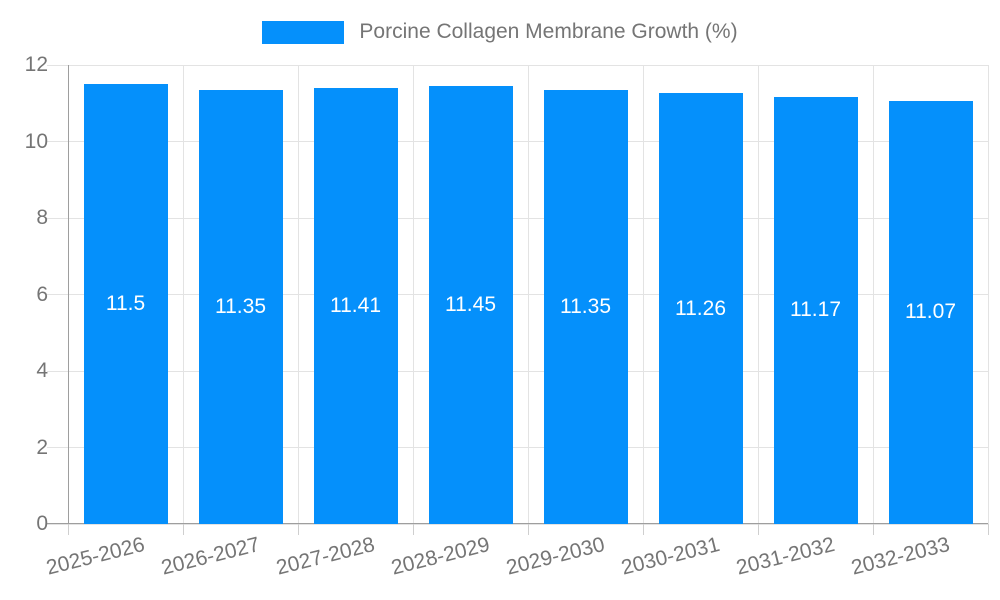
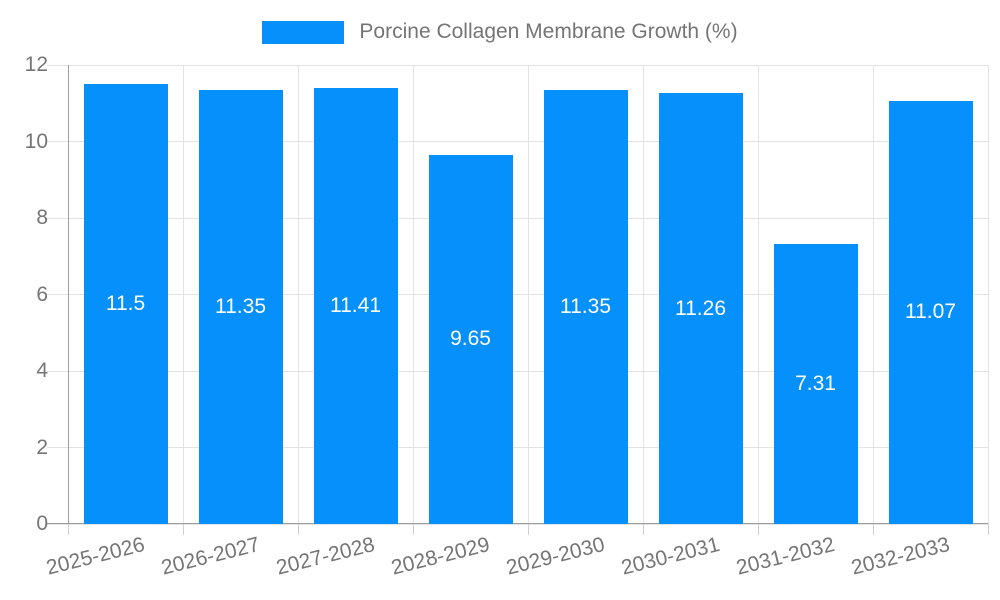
2028-2029: 11.45 -> 9.65
2031-2032: 11.17 -> 7.31
